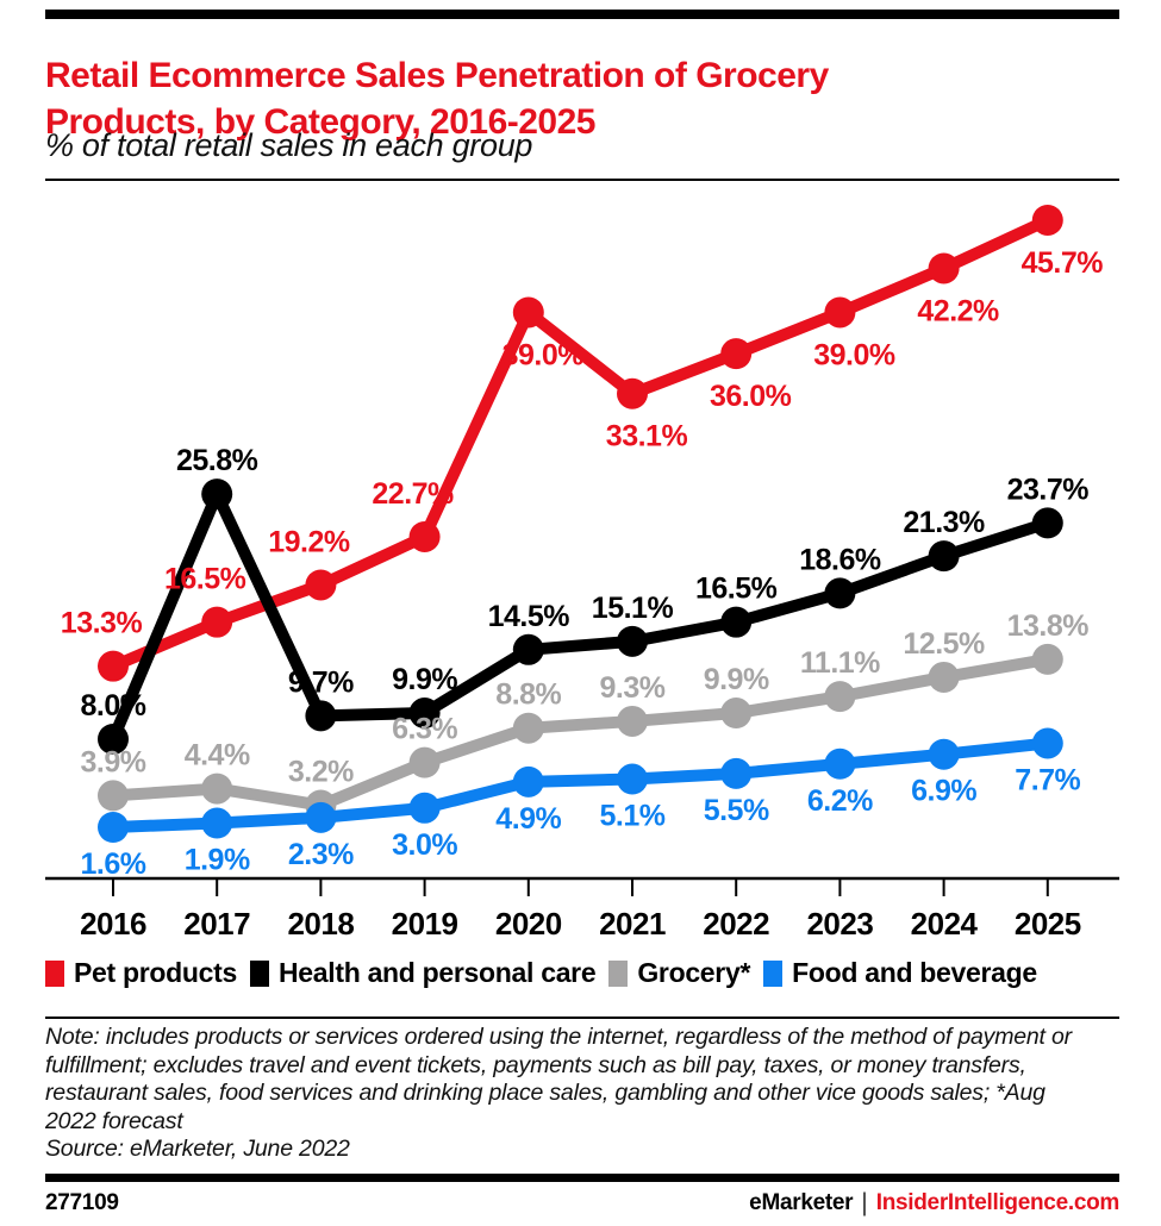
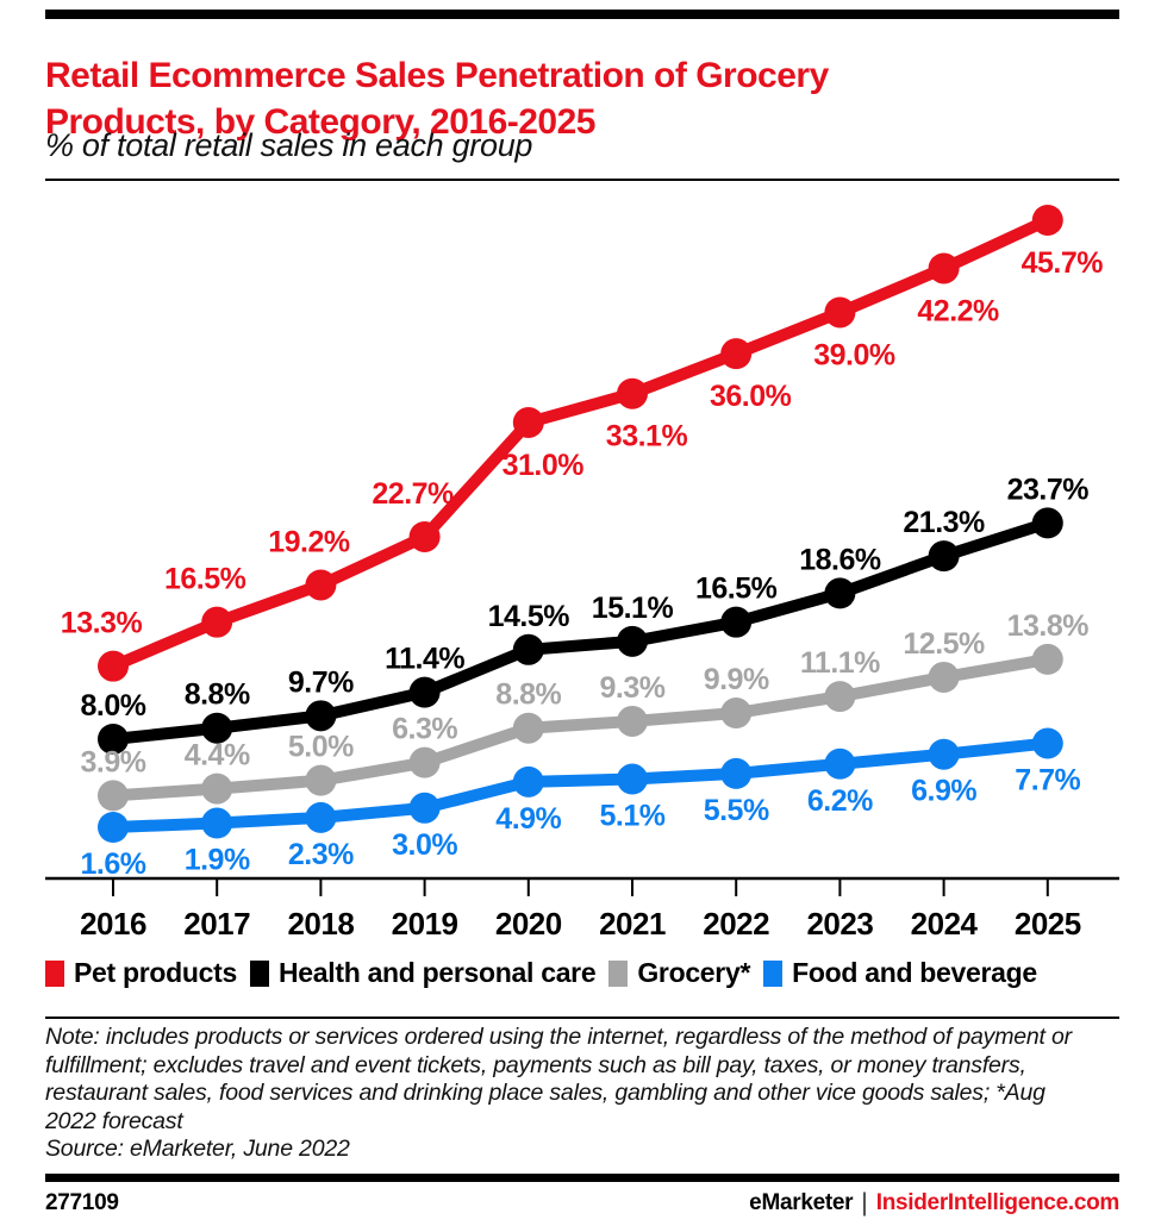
Health and personal care/2017: 25.8% -> 8.8%
Grocery*/2018: 3.2% -> 5.0%
Health and personal care/2019: 9.9% -> 11.4%
Pet products/2020: 39.0% -> 31.0%
